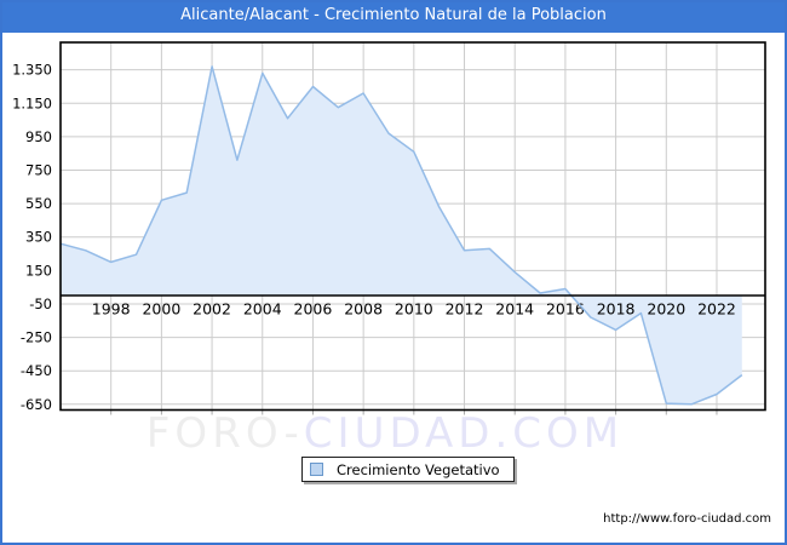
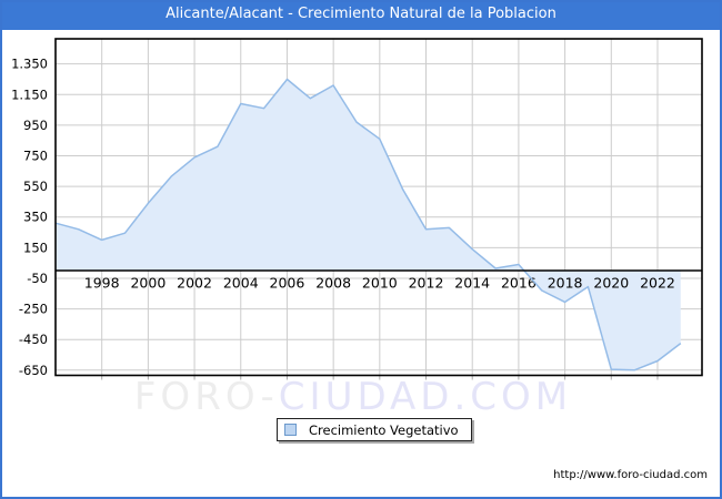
2000: 570 -> 440
2002: 1370 -> 740
2004: 1330 -> 1090
